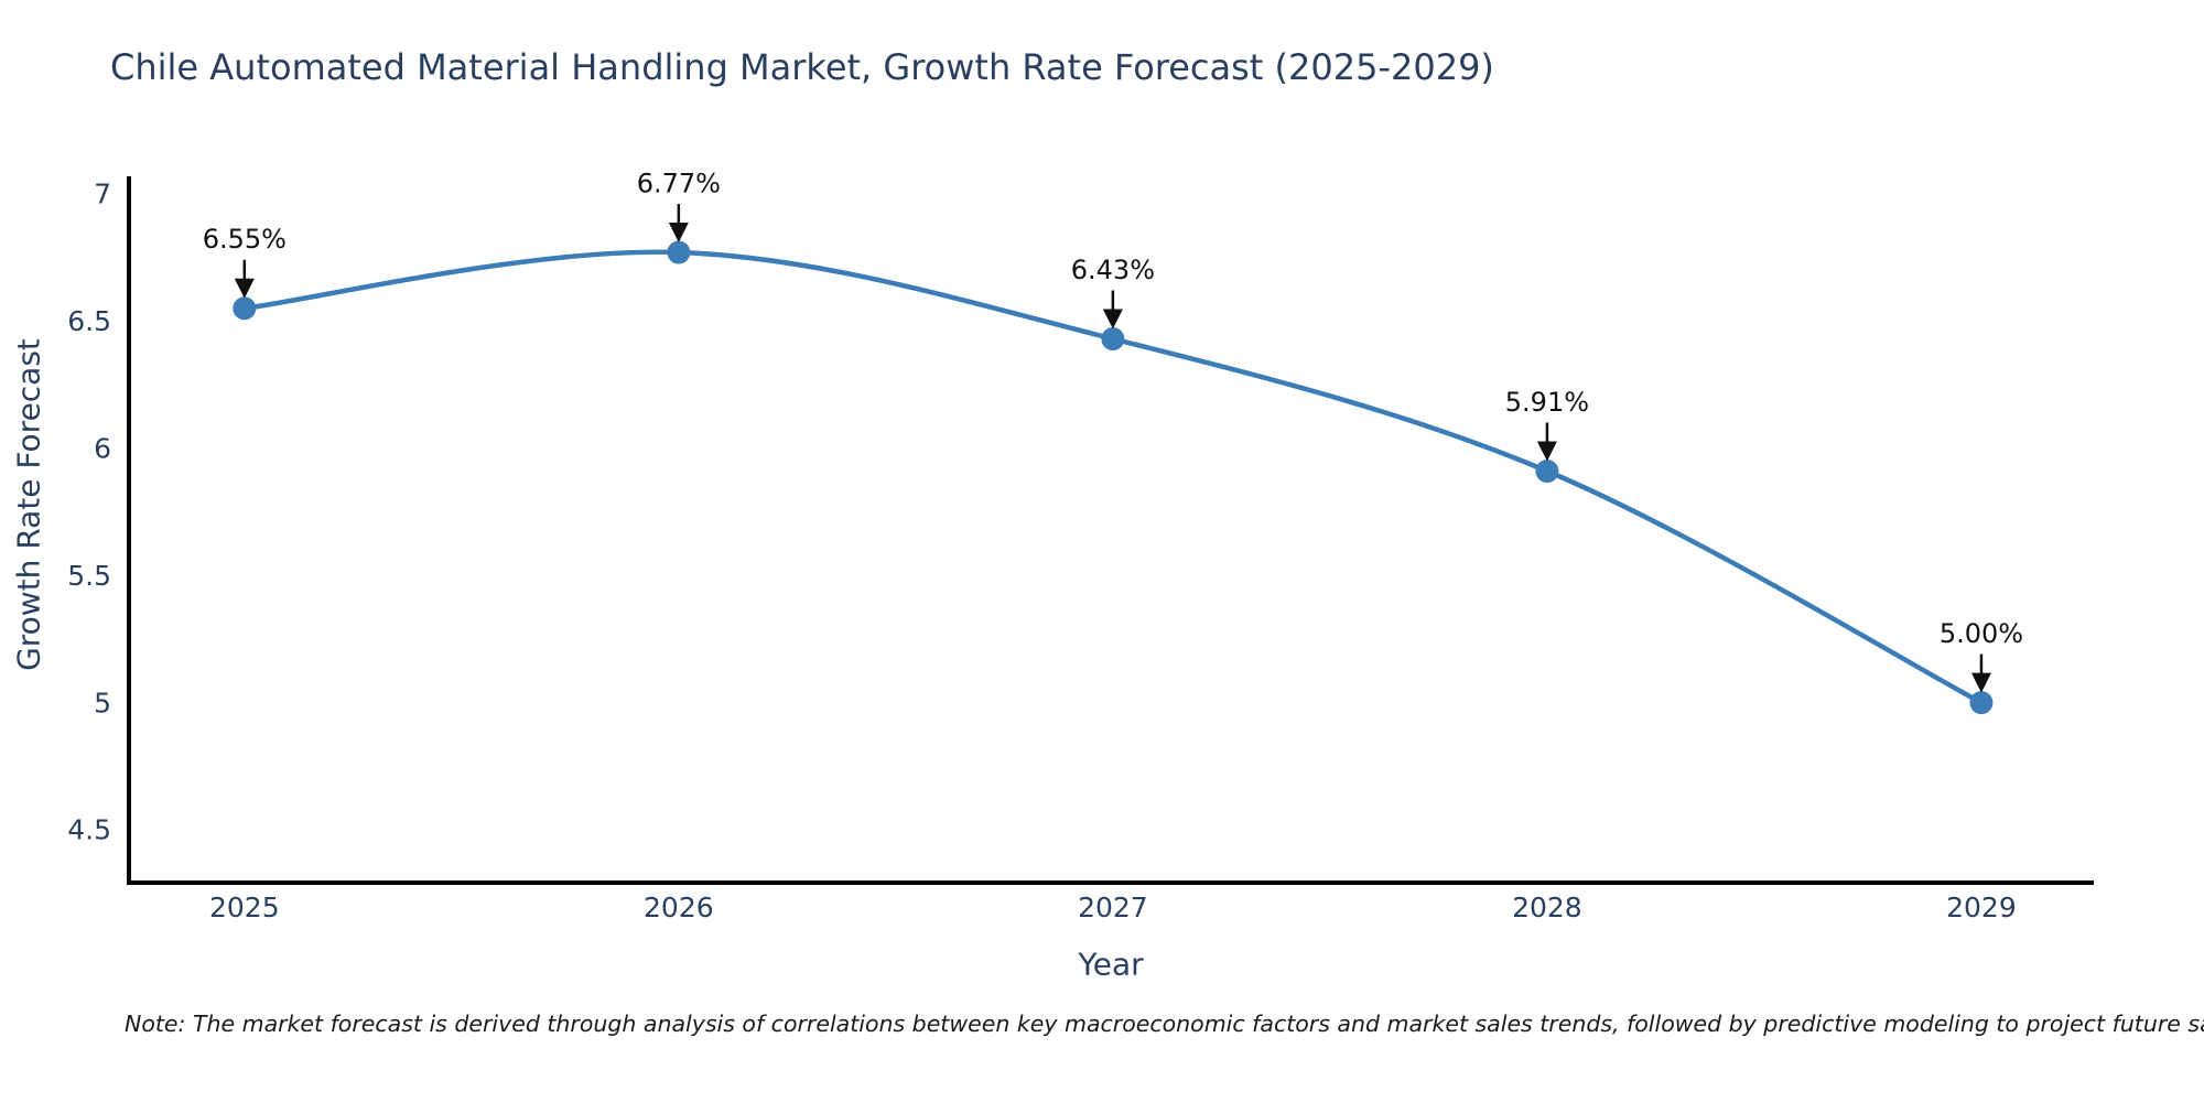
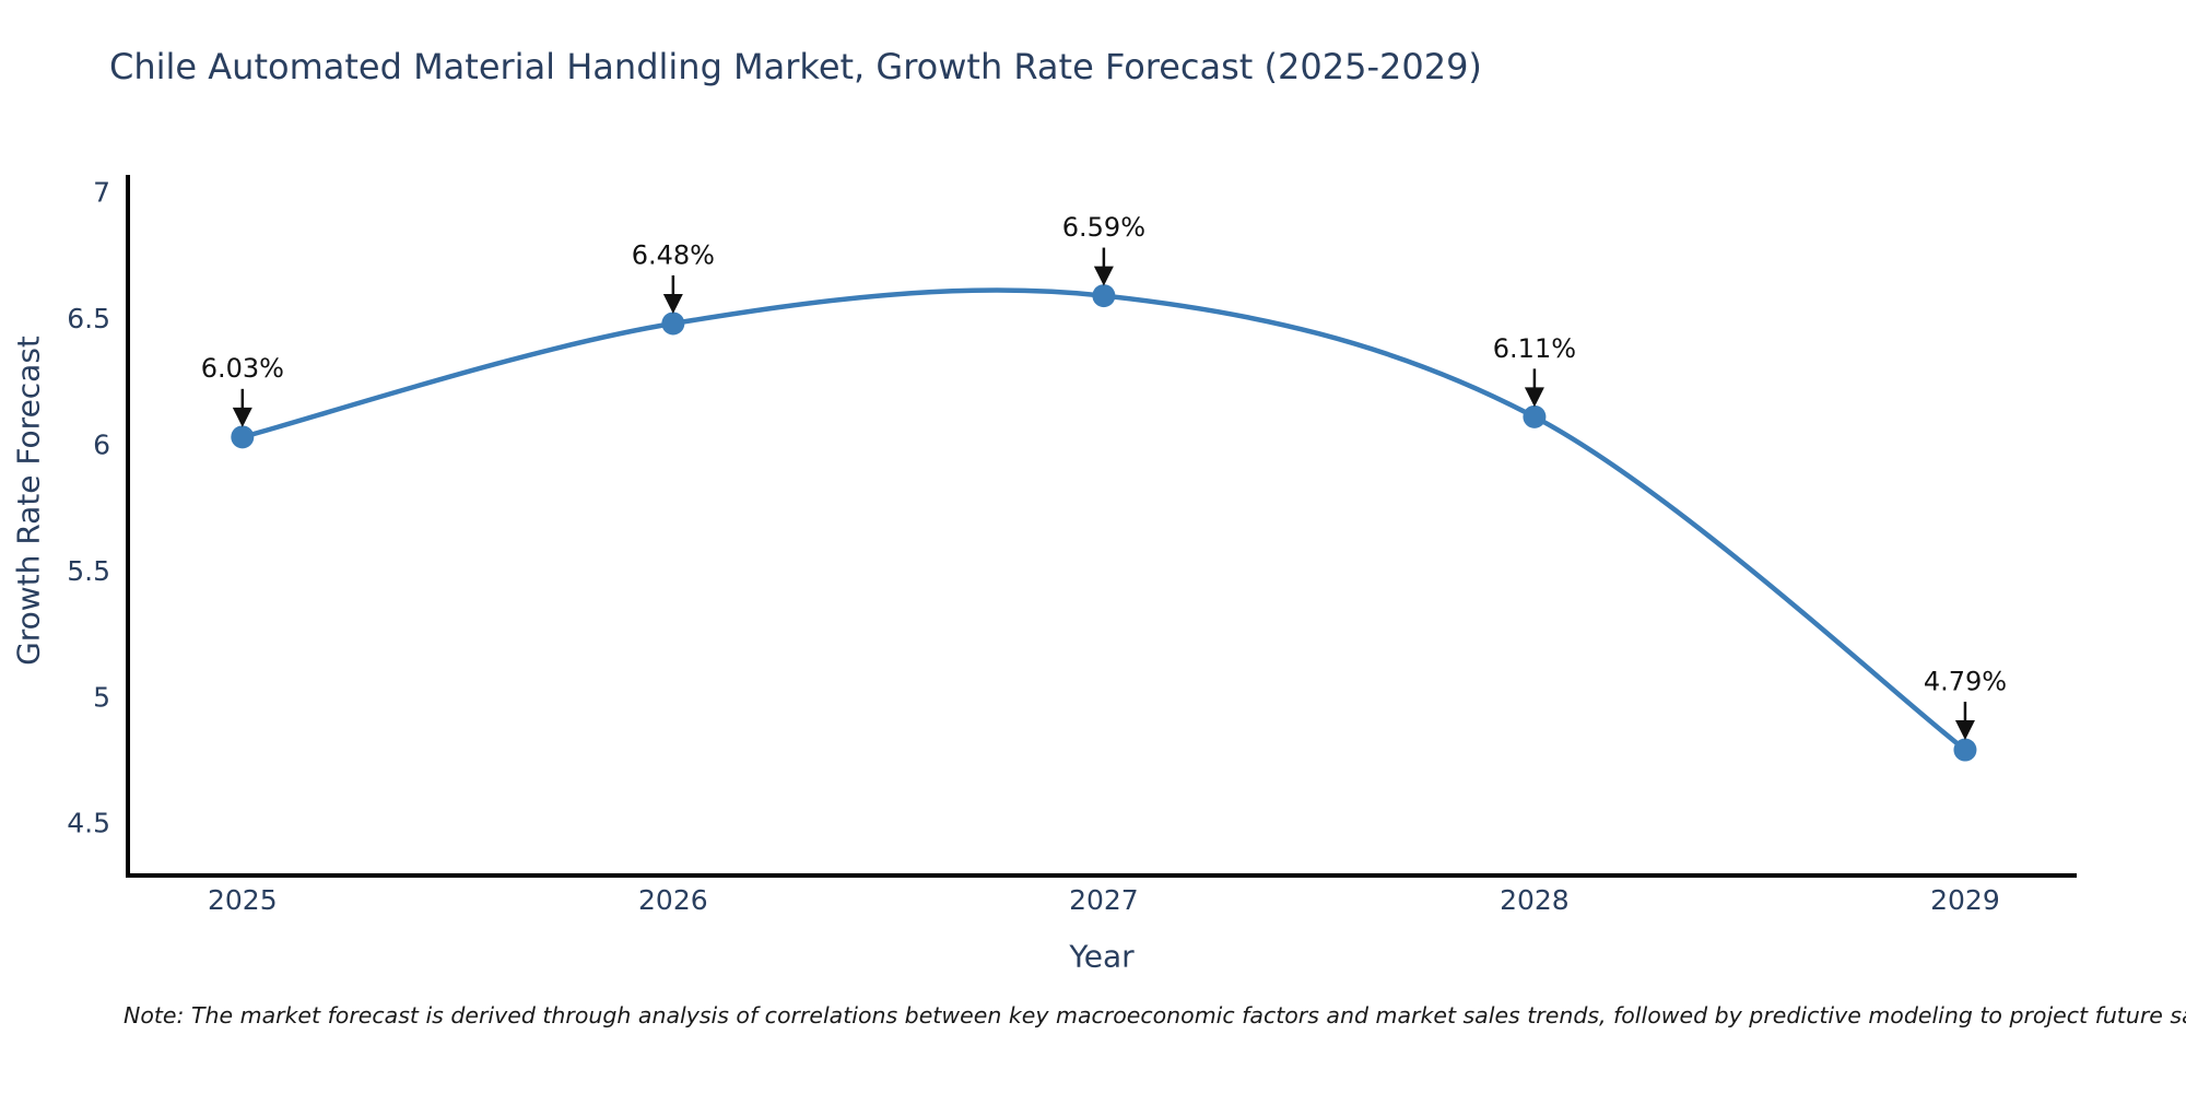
2025: 6.55% -> 6.03%
2026: 6.77% -> 6.48%
2027: 6.43% -> 6.59%
2028: 5.91% -> 6.11%
2029: 5.00% -> 4.79%
